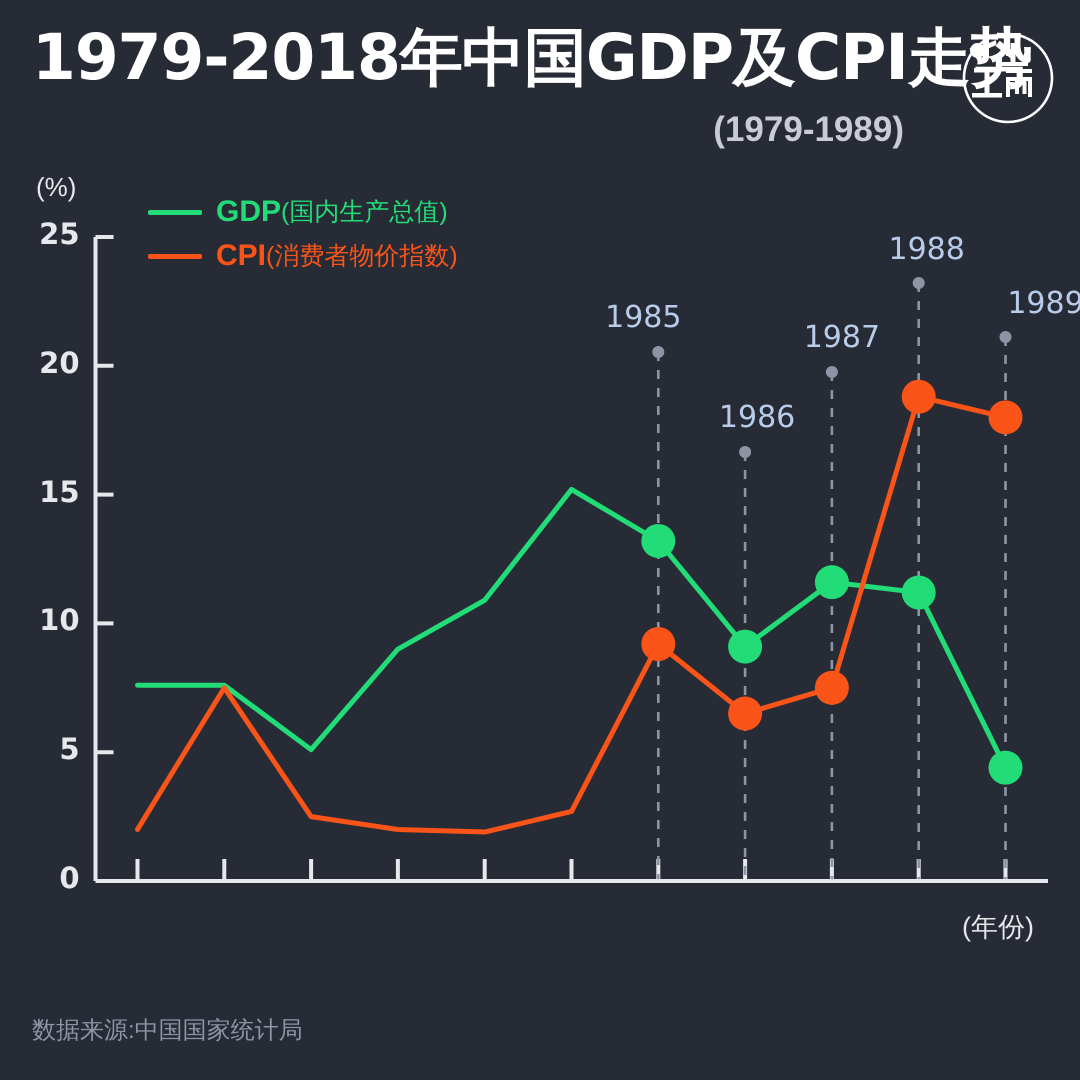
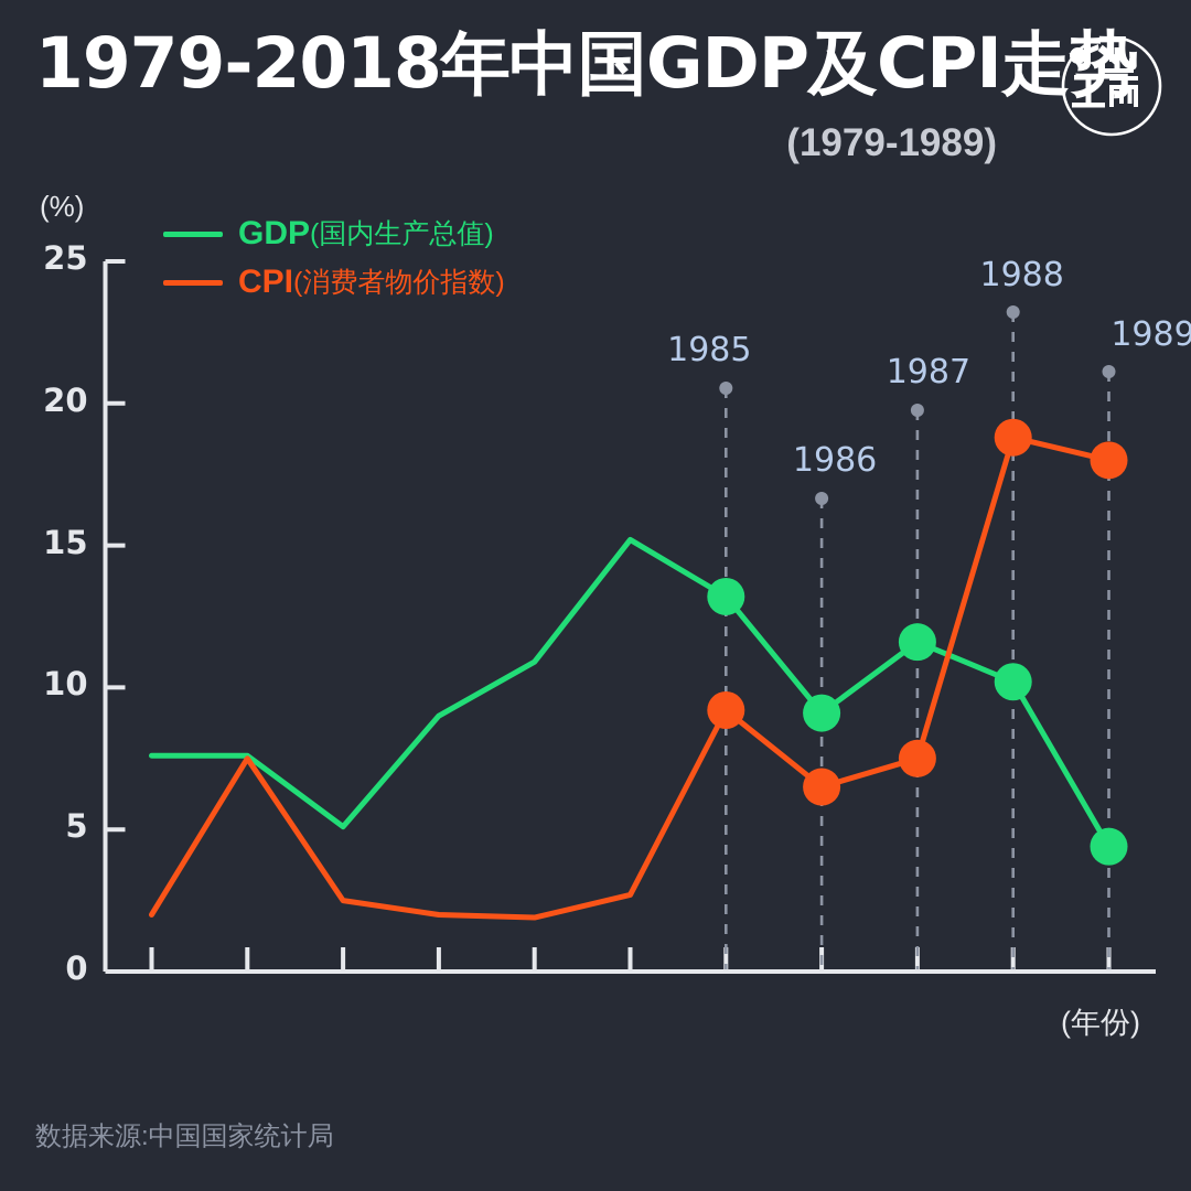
GDP(国内生产总值)/1988: 11.2 -> 10.2
